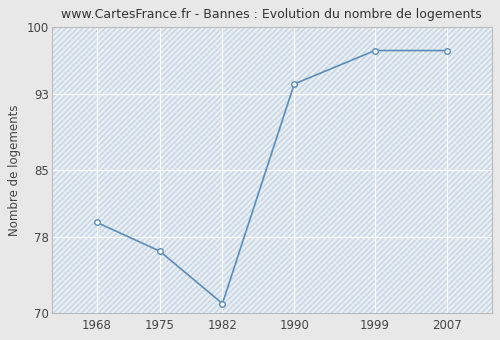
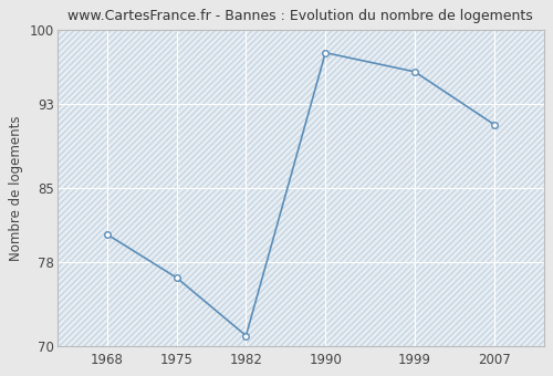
1968: 79.5 -> 80.6
1990: 94.0 -> 97.8
1999: 97.5 -> 96.0
2007: 97.5 -> 91.0
